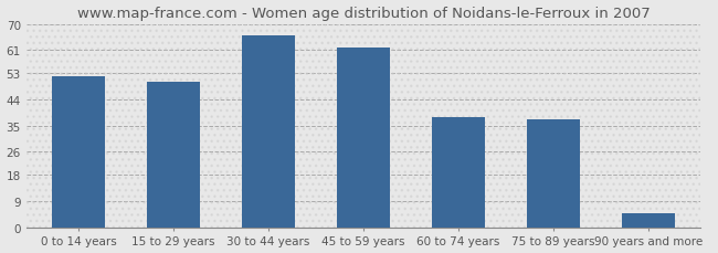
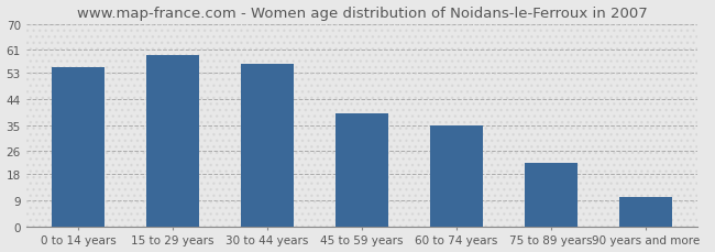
0 to 14 years: 52 -> 55
15 to 29 years: 50 -> 59
30 to 44 years: 66 -> 56
45 to 59 years: 62 -> 39
60 to 74 years: 38 -> 35
75 to 89 years: 37 -> 22
90 years and more: 5 -> 10
